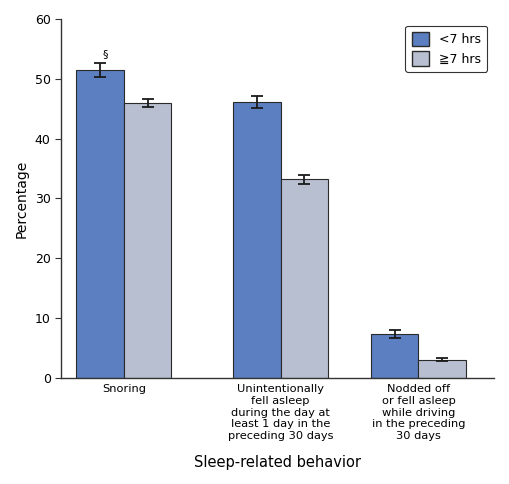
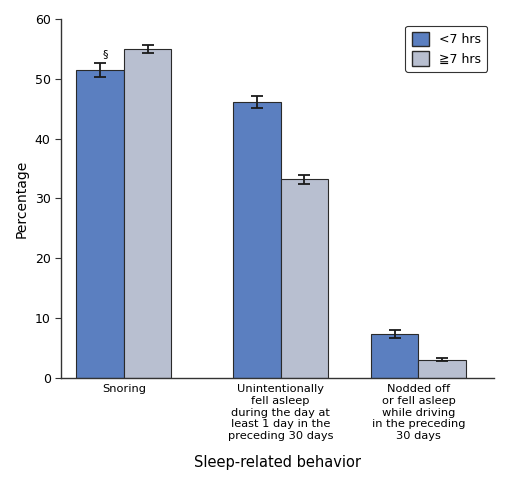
≧7 hrs/Snoring: 46.0 -> 55.0
